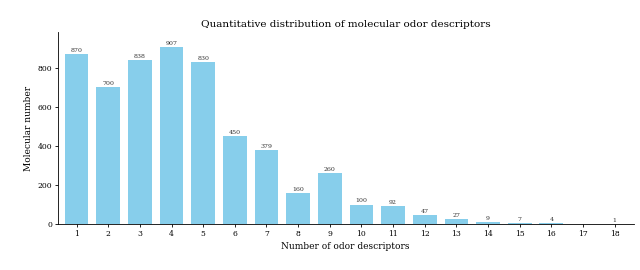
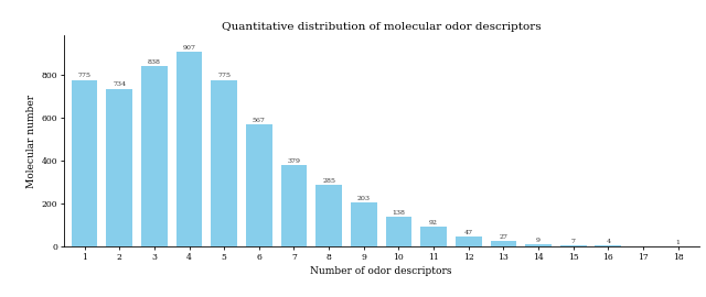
1: 870 -> 780
2: 700 -> 730
5: 830 -> 780
6: 450 -> 570
8: 160 -> 280
9: 260 -> 200
10: 100 -> 140
